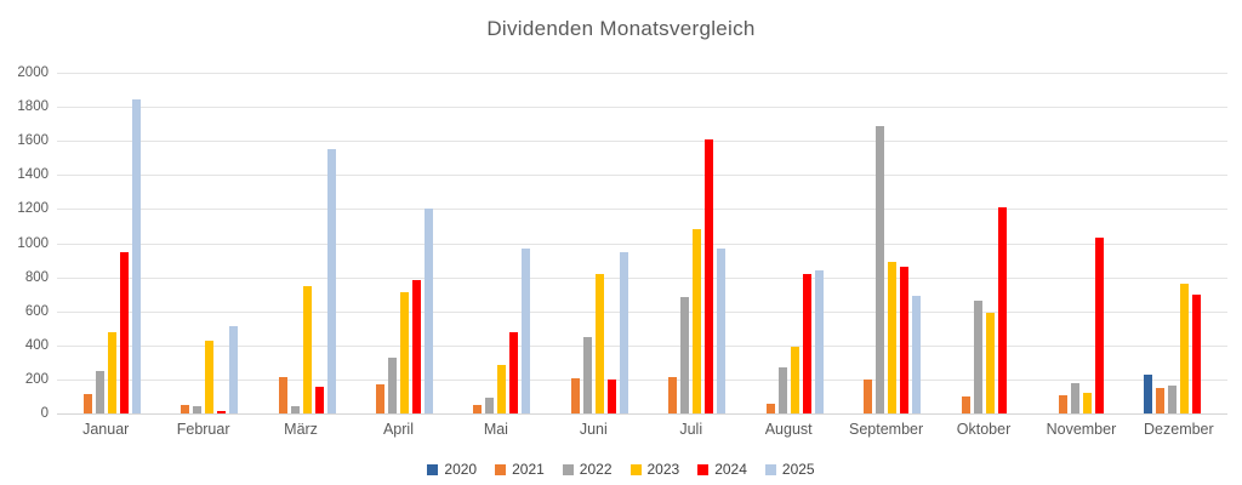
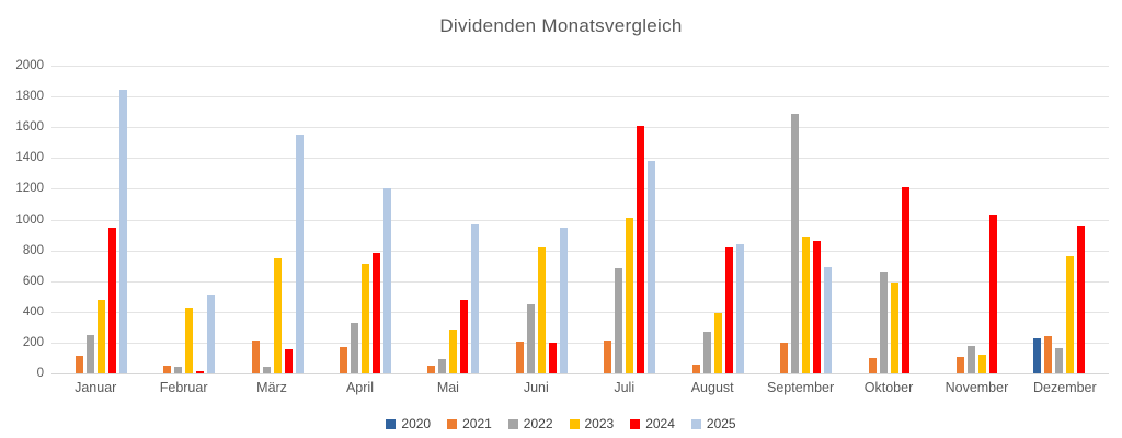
2023/Juli: 1080 -> 1010
2025/Juli: 960 -> 1380
2021/Dezember: 150 -> 240
2024/Dezember: 700 -> 960
